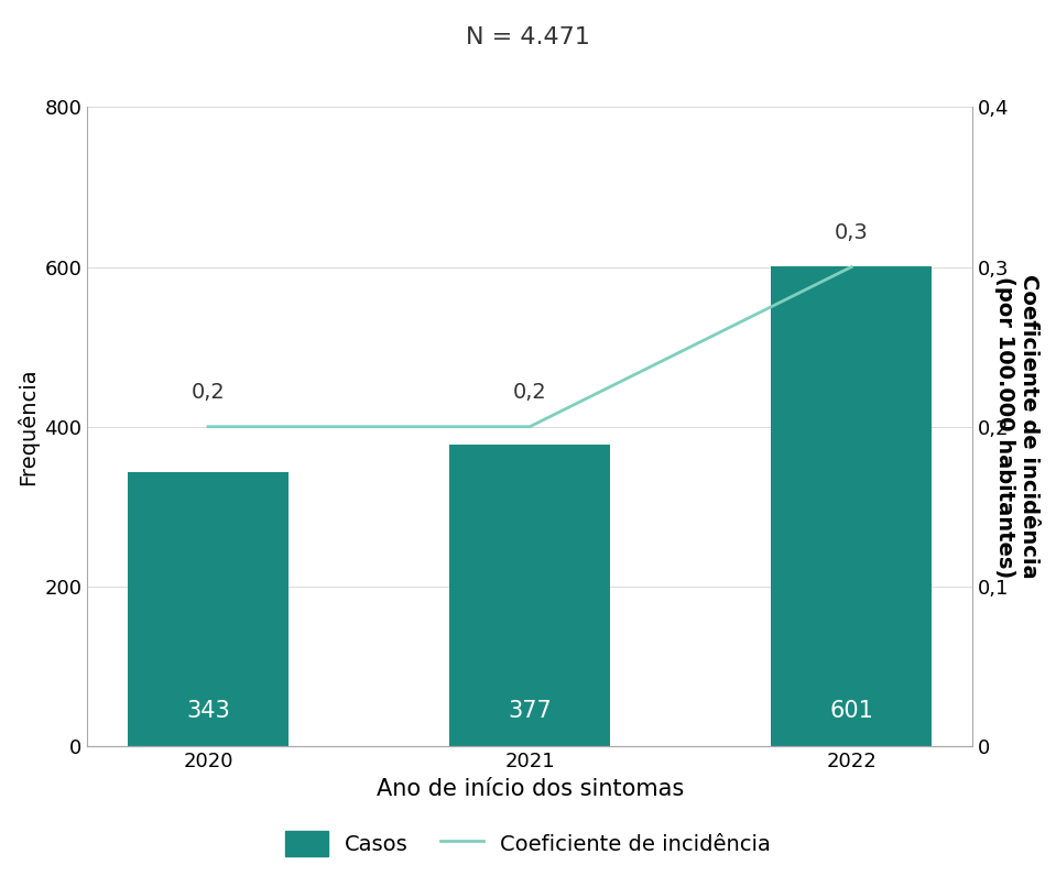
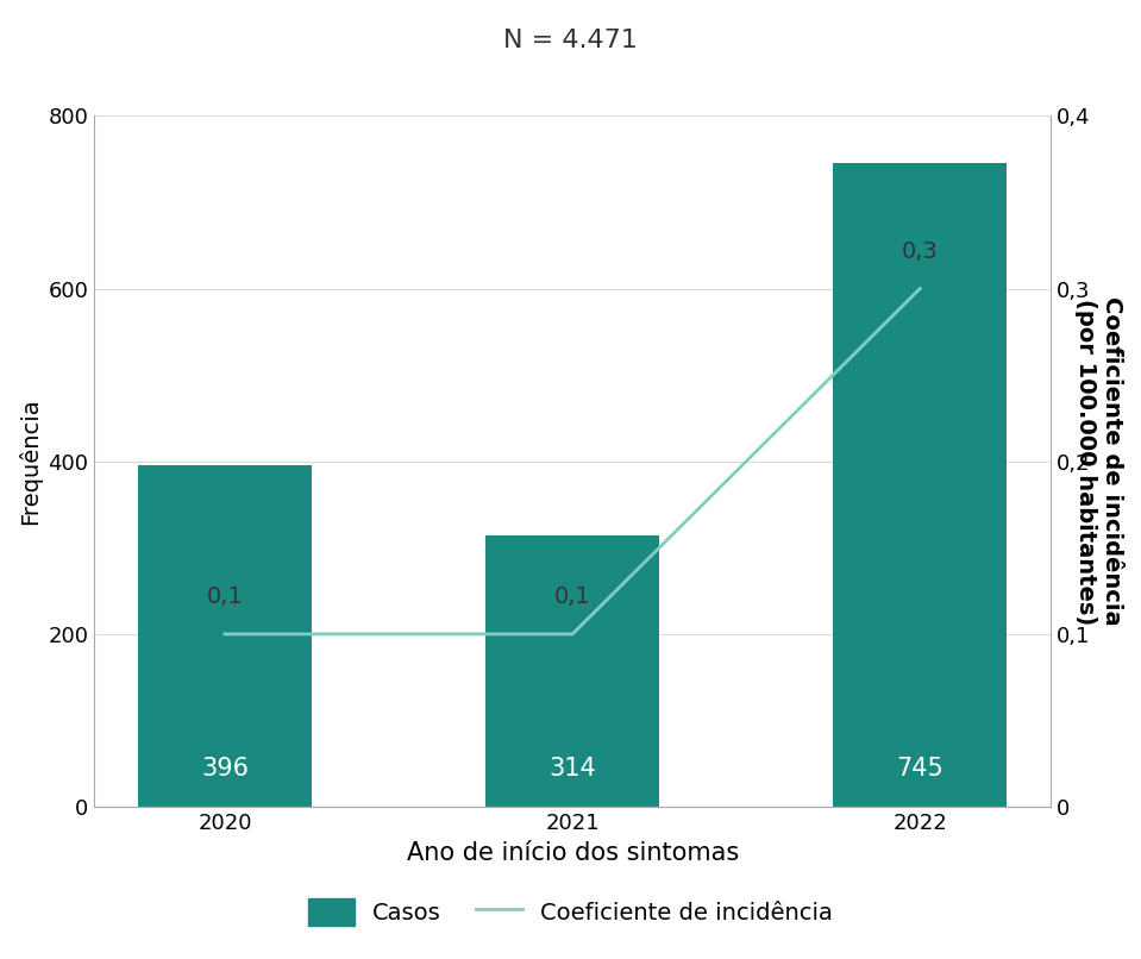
Casos/2020: 343 -> 396
Coeficiente de incidência/2020: 0,2 -> 0,1
Casos/2021: 377 -> 314
Coeficiente de incidência/2021: 0,2 -> 0,1
Casos/2022: 601 -> 745
